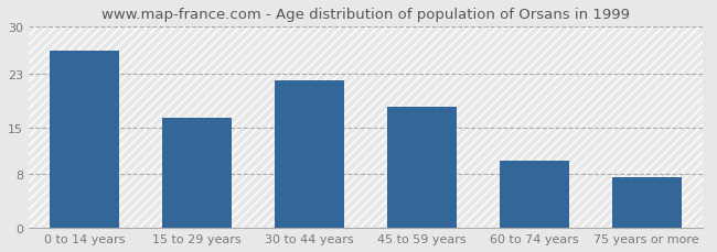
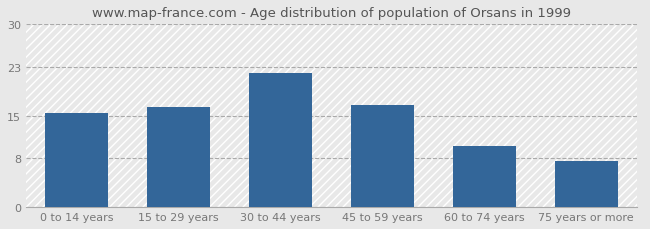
0 to 14 years: 26.5 -> 15.4
45 to 59 years: 18.0 -> 16.8
